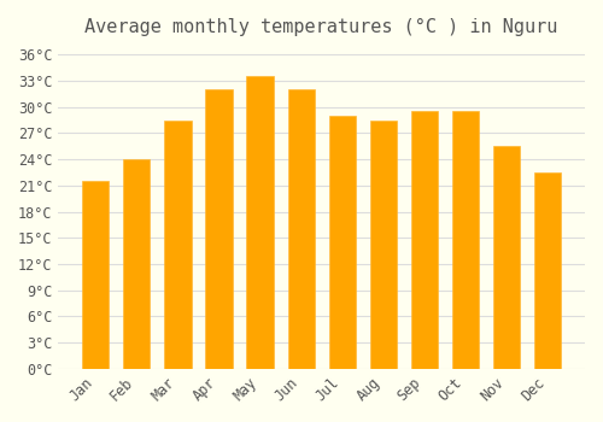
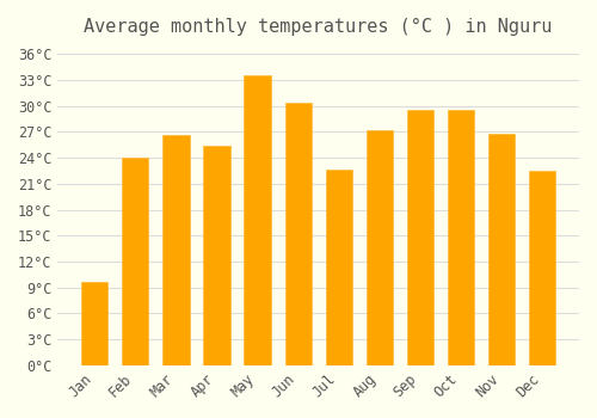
Jan: 21.5°C -> 9.6°C
Mar: 28.5°C -> 26.6°C
Apr: 32.0°C -> 25.4°C
Jun: 32.0°C -> 30.4°C
Jul: 29.0°C -> 22.6°C
Aug: 28.5°C -> 27.2°C
Nov: 25.5°C -> 26.8°C
